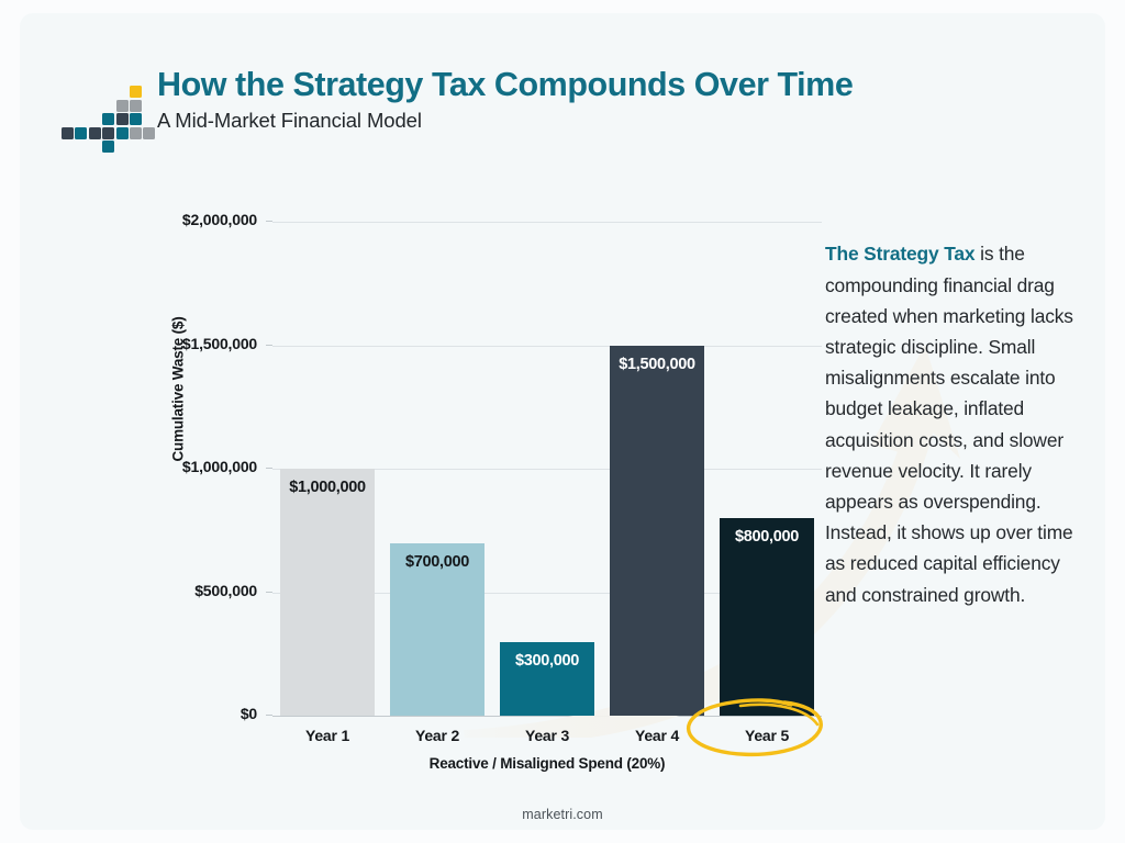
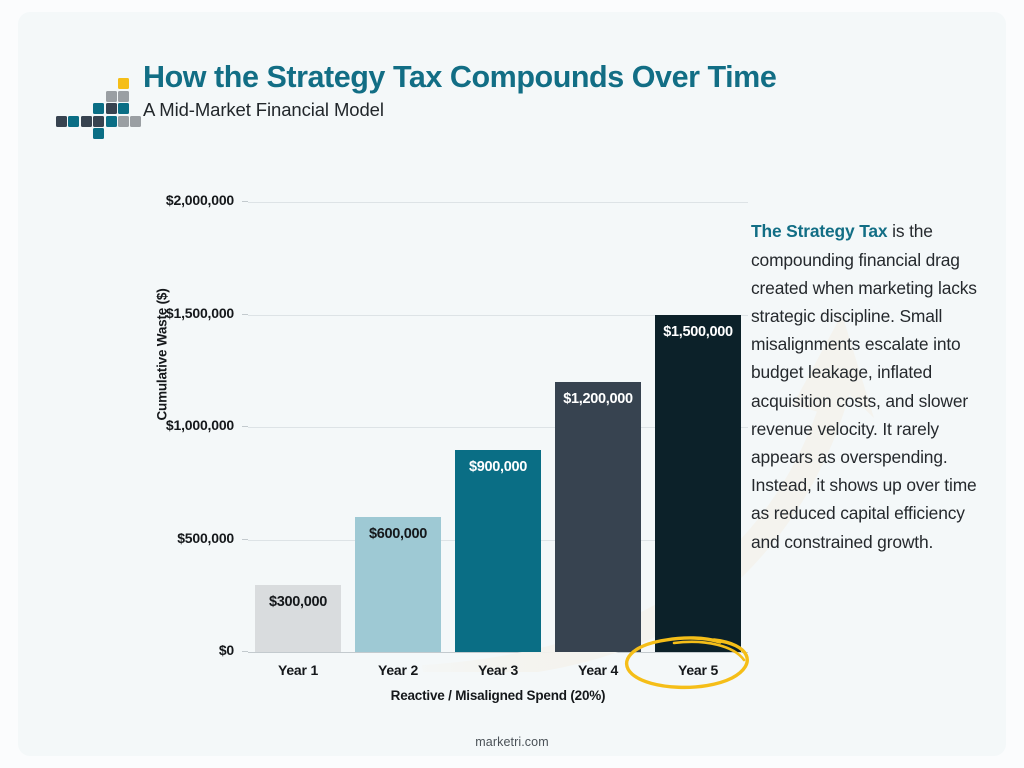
Year 1: $1,000,000 -> $300,000
Year 2: $700,000 -> $600,000
Year 3: $300,000 -> $900,000
Year 4: $1,500,000 -> $1,200,000
Year 5: $800,000 -> $1,500,000
